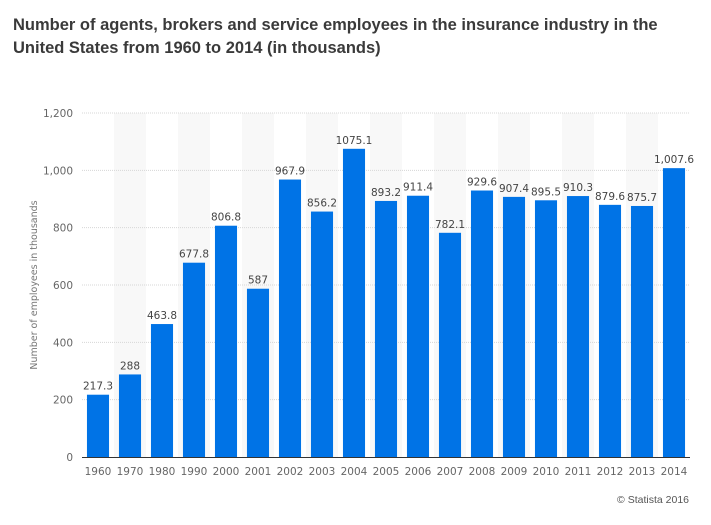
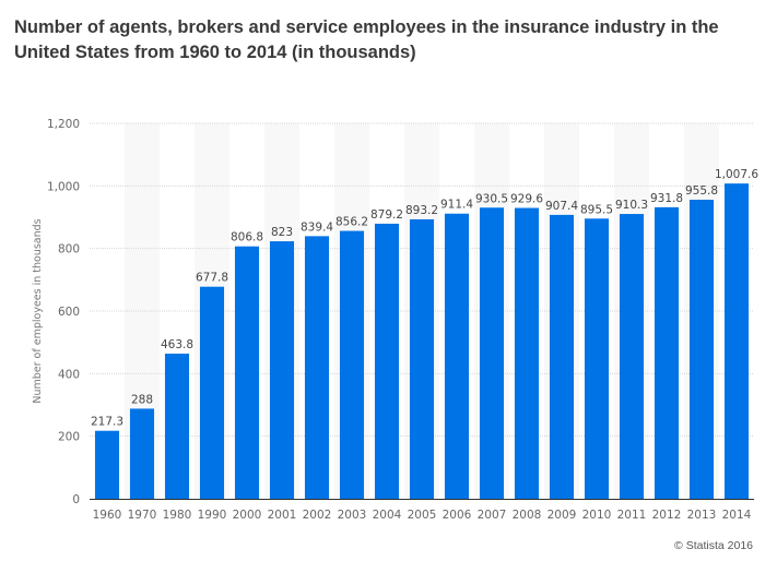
2001: 587 -> 823
2002: 967.9 -> 839.4
2004: 1075.1 -> 879.2
2007: 782.1 -> 930.5
2012: 879.6 -> 931.8
2013: 875.7 -> 955.8
